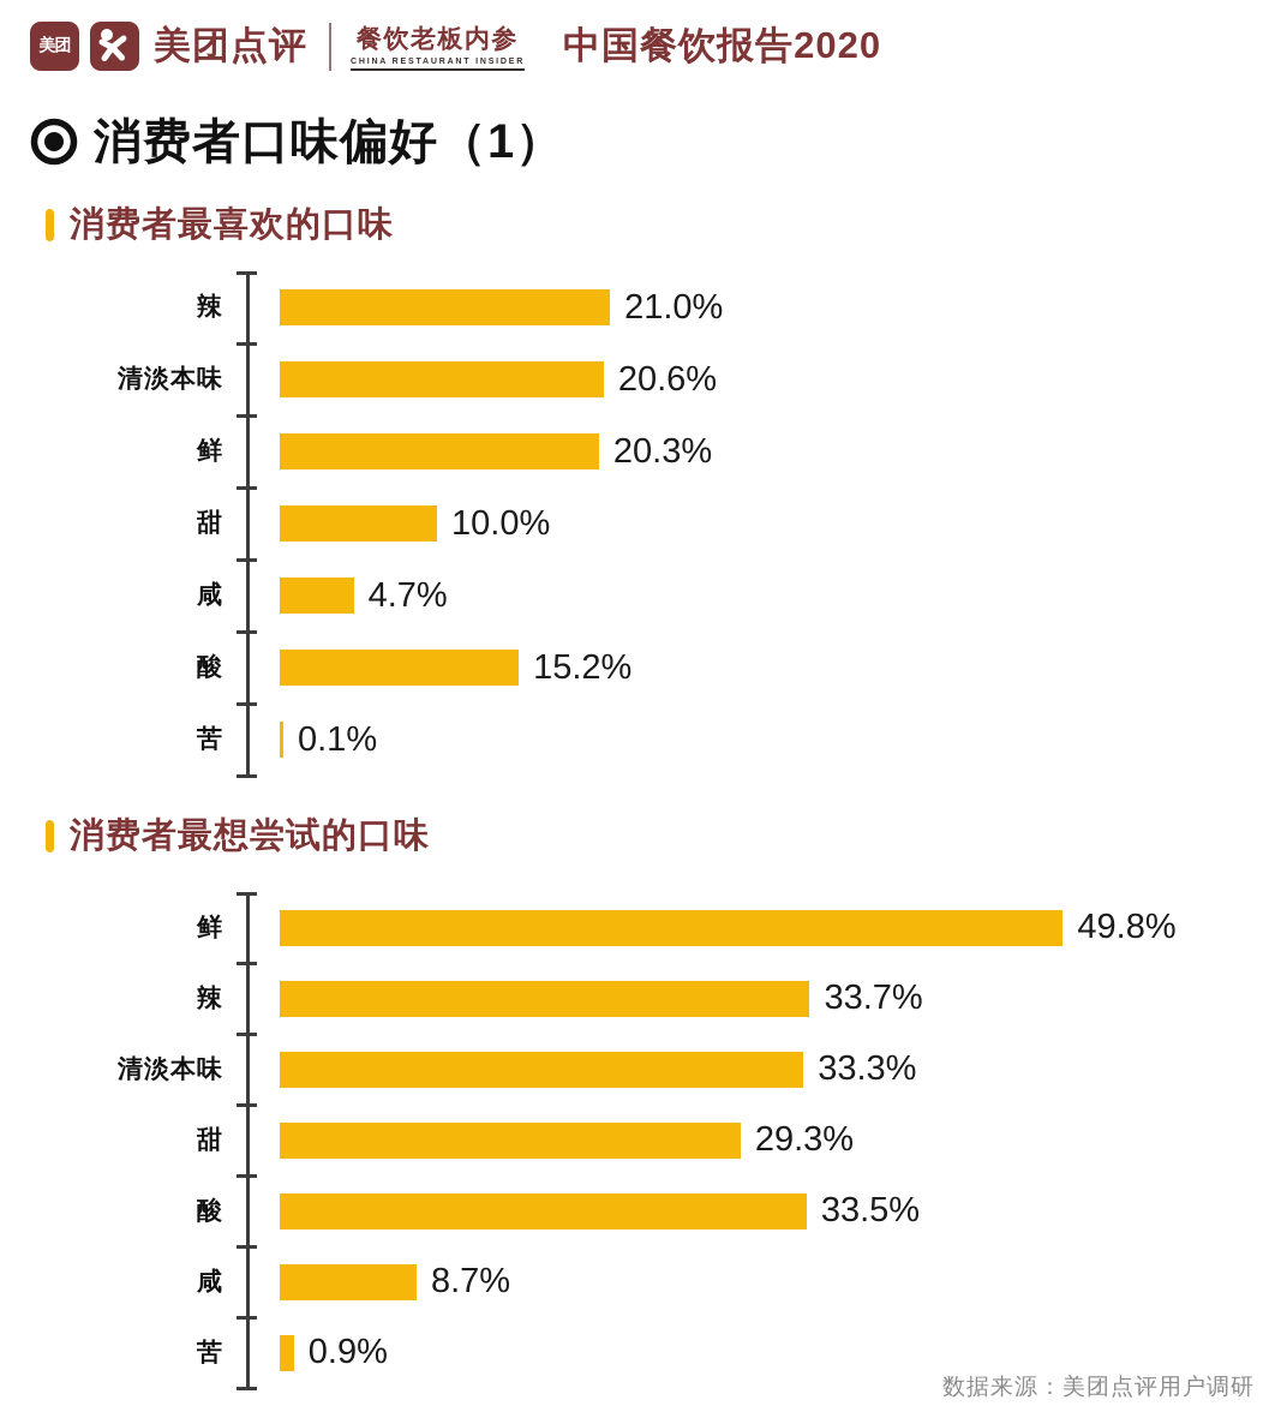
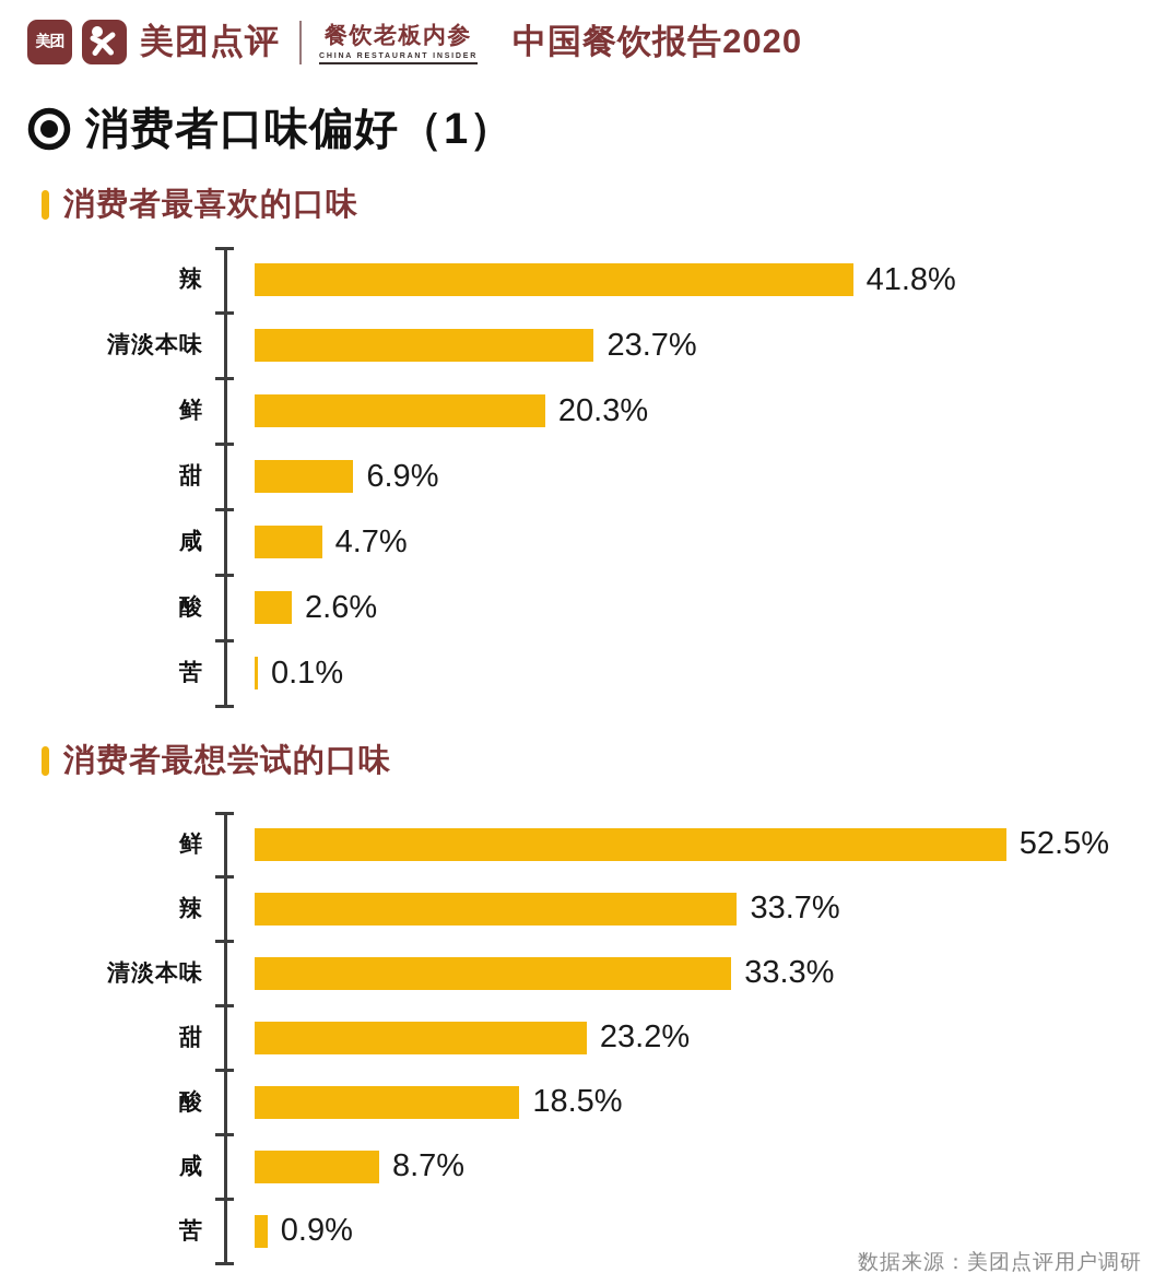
消费者最喜欢的口味/辣: 21.0% -> 41.8%
消费者最喜欢的口味/清淡本味: 20.6% -> 23.7%
消费者最喜欢的口味/甜: 10.0% -> 6.9%
消费者最喜欢的口味/酸: 15.2% -> 2.6%
消费者最想尝试的口味/鲜: 49.8% -> 52.5%
消费者最想尝试的口味/甜: 29.3% -> 23.2%
消费者最想尝试的口味/酸: 33.5% -> 18.5%
